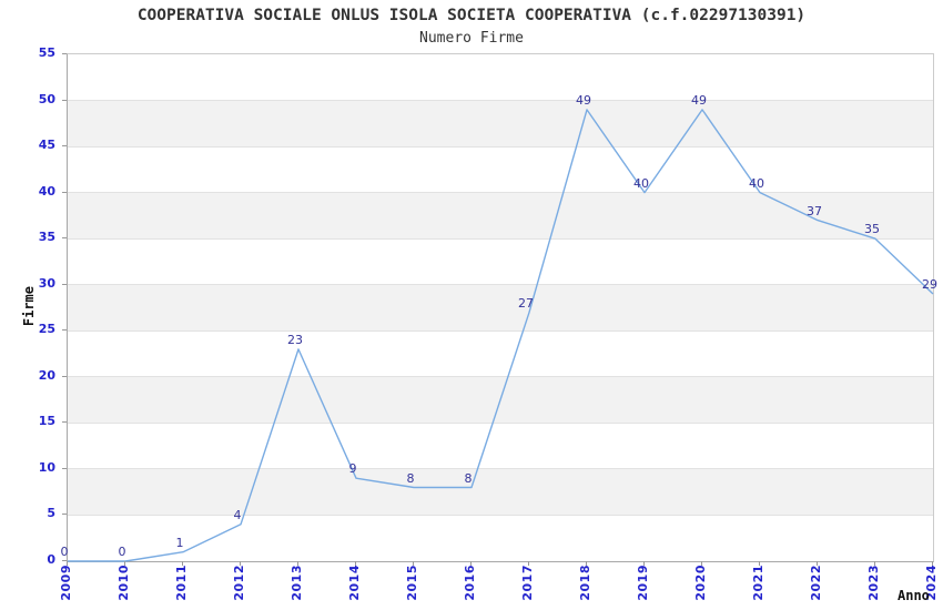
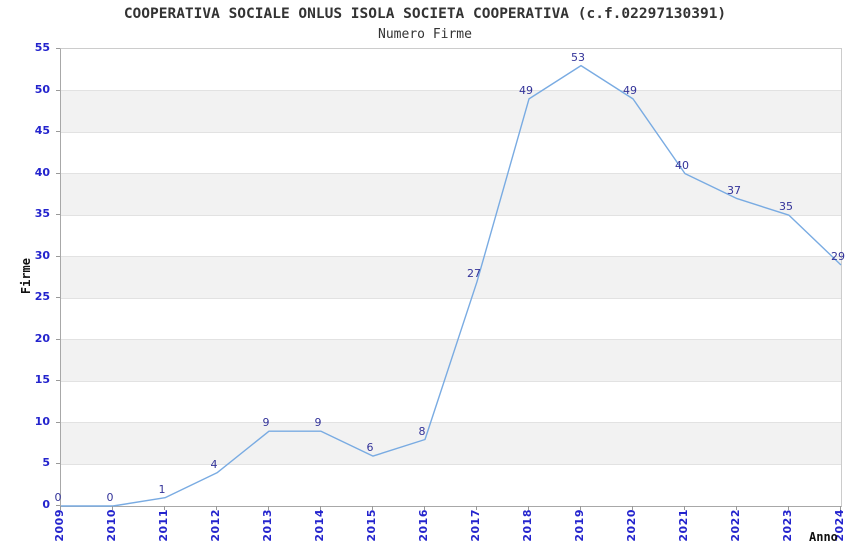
2013: 23 -> 9
2015: 8 -> 6
2019: 40 -> 53
